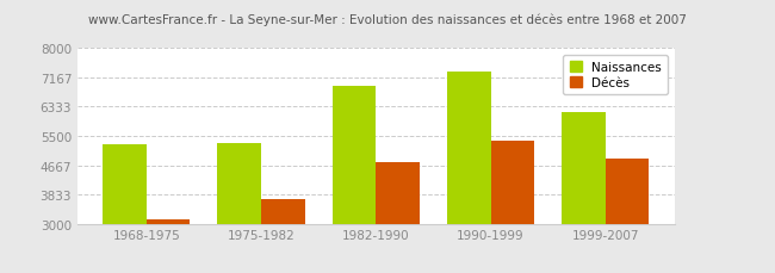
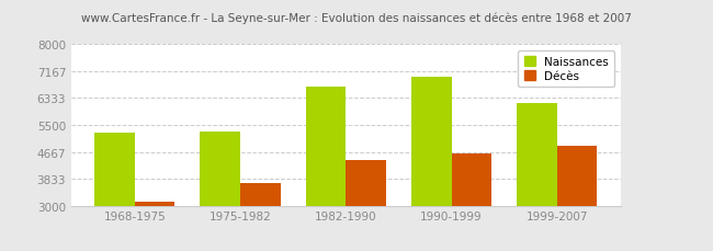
Naissances/1982-1990: 6920 -> 6700
Décès/1982-1990: 4750 -> 4400
Naissances/1990-1999: 7350 -> 7000
Décès/1990-1999: 5360 -> 4600
